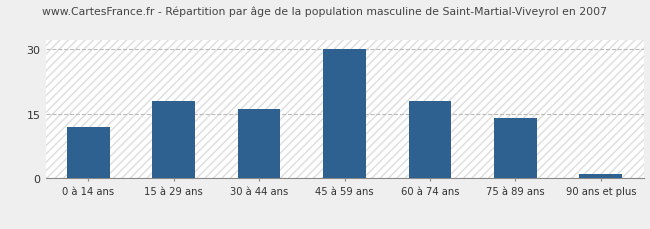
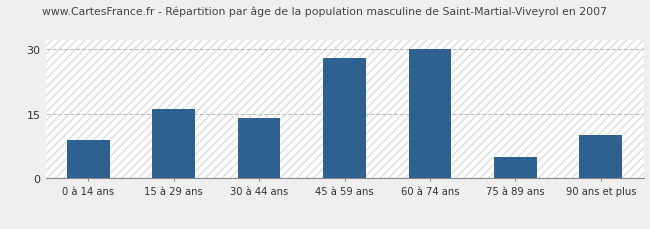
0 à 14 ans: 12 -> 9
15 à 29 ans: 18 -> 16
30 à 44 ans: 16 -> 14
45 à 59 ans: 30 -> 28
60 à 74 ans: 18 -> 30
75 à 89 ans: 14 -> 5
90 ans et plus: 1 -> 10
